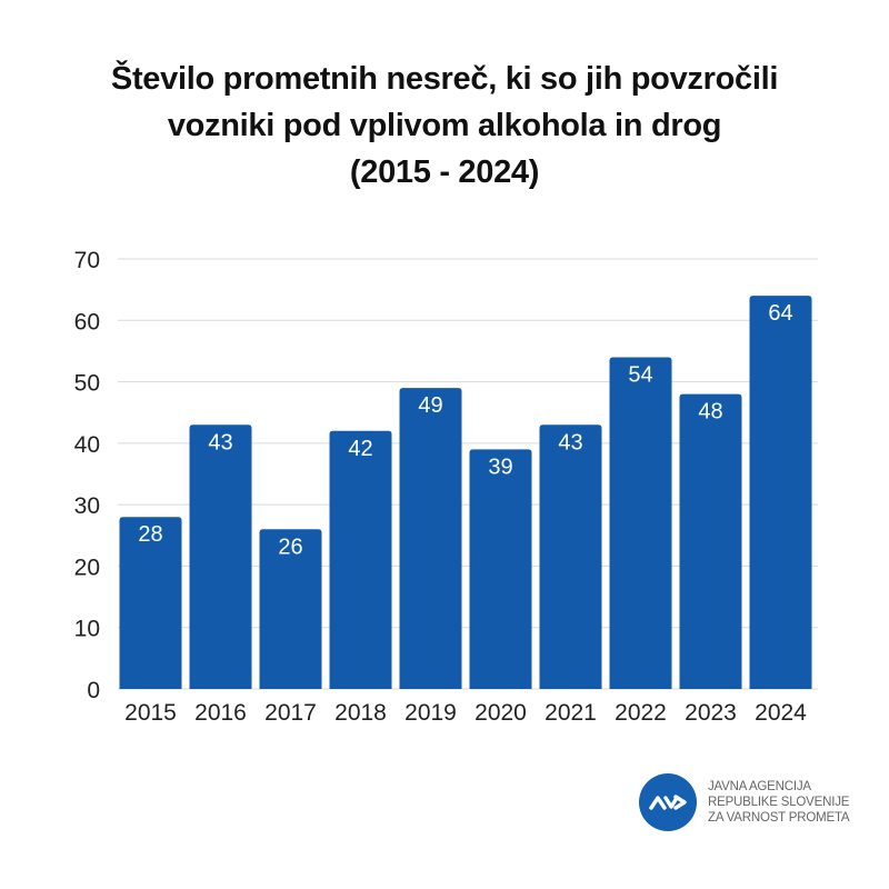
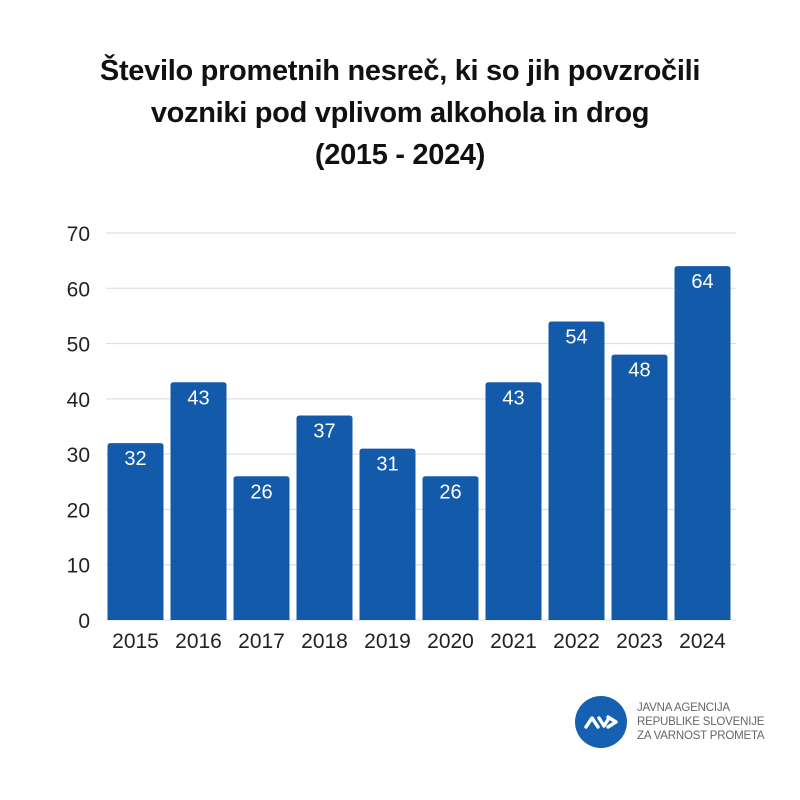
2015: 28 -> 32
2018: 42 -> 37
2019: 49 -> 31
2020: 39 -> 26
